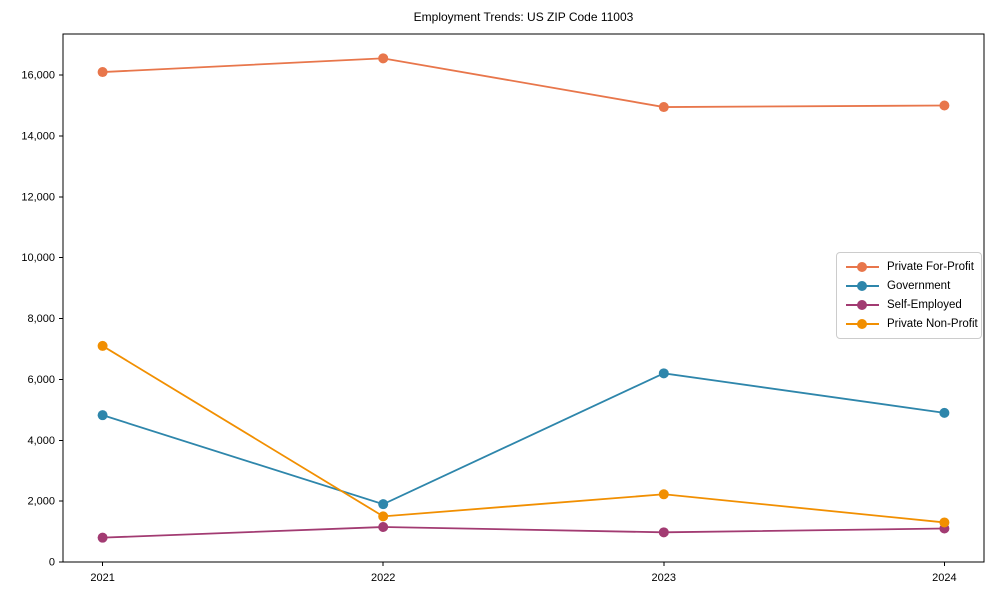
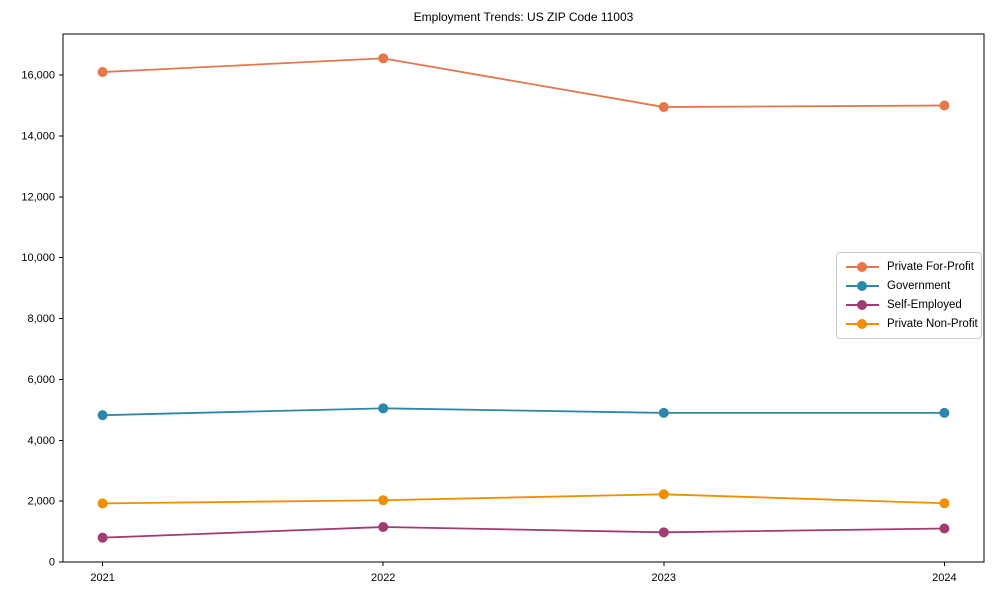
Private Non-Profit/2021: 7100 -> 1900
Government/2022: 1900 -> 5000
Private Non-Profit/2022: 1500 -> 2000
Government/2023: 6200 -> 4900
Private Non-Profit/2024: 1300 -> 1900
